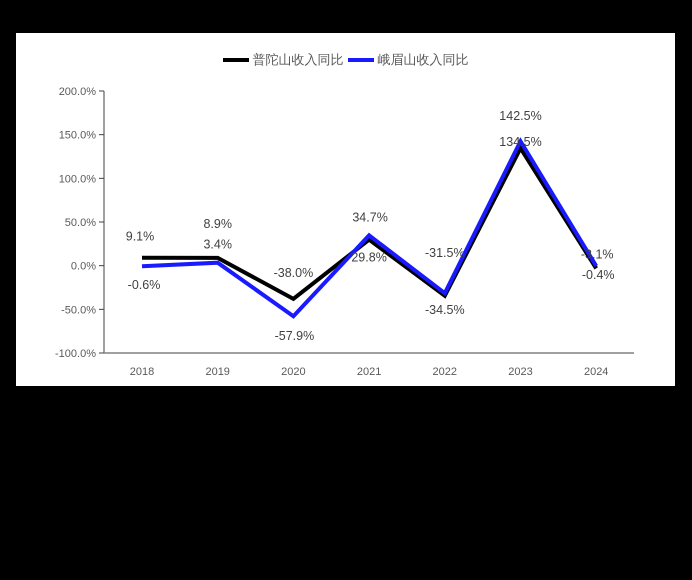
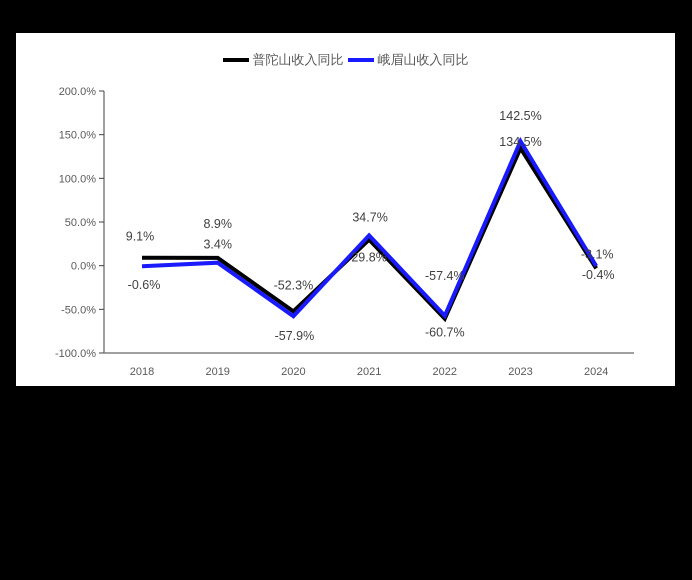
普陀山收入同比/2020: -38.0% -> -52.3%
普陀山收入同比/2022: -34.5% -> -60.7%
峨眉山收入同比/2022: -31.5% -> -57.4%
